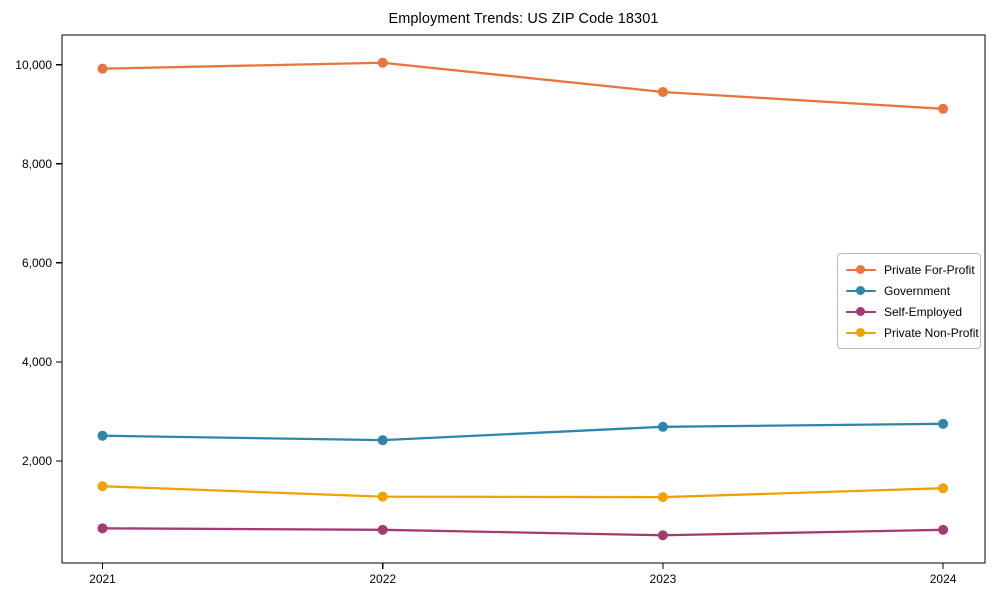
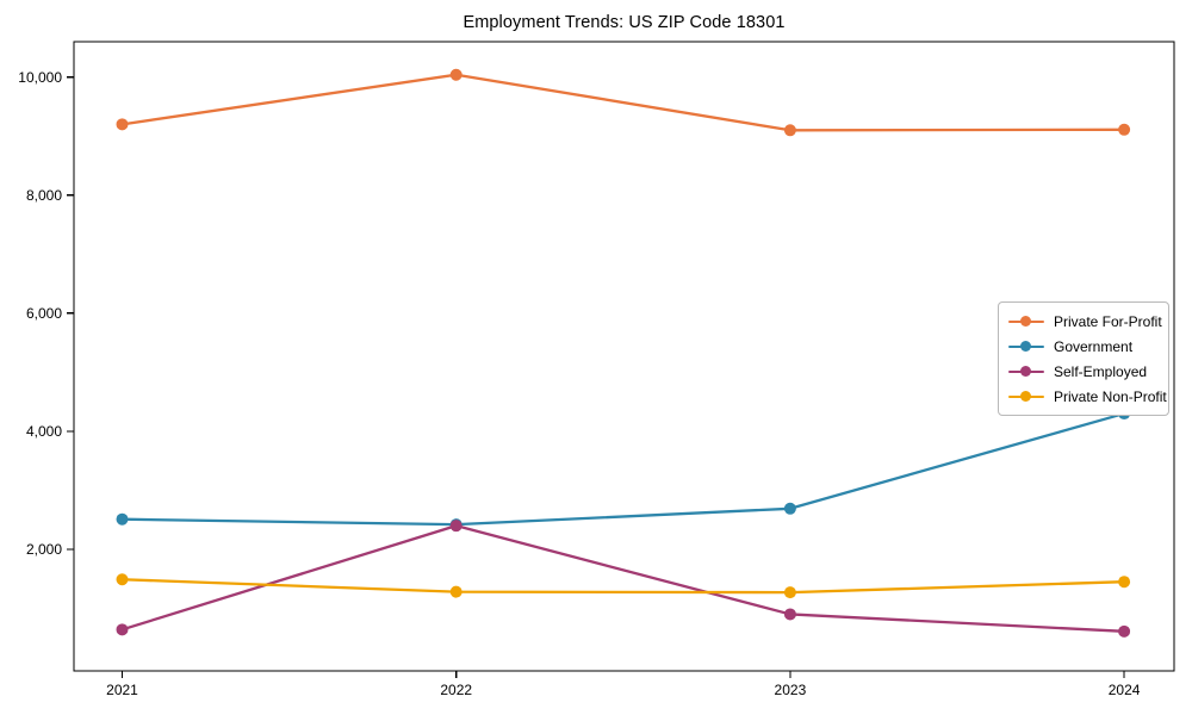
Private For-Profit/2021: 9900 -> 9200
Self-Employed/2022: 600 -> 2400
Private For-Profit/2023: 9400 -> 9100
Self-Employed/2023: 500 -> 900
Government/2024: 2800 -> 4300
